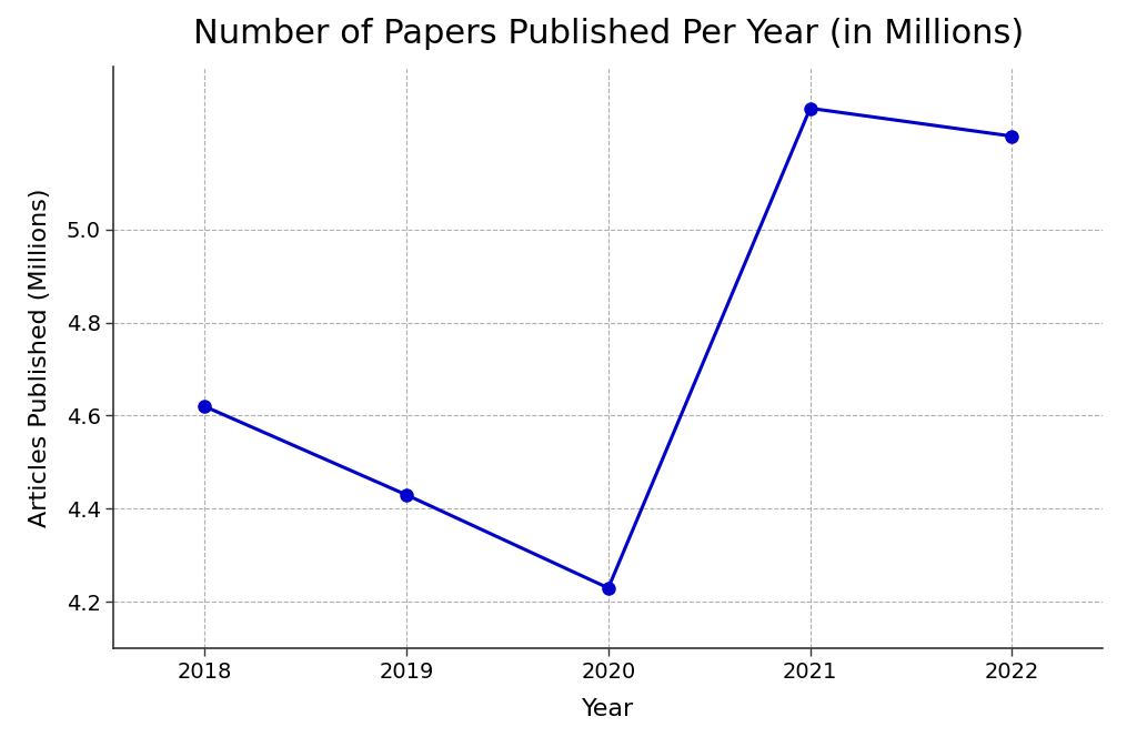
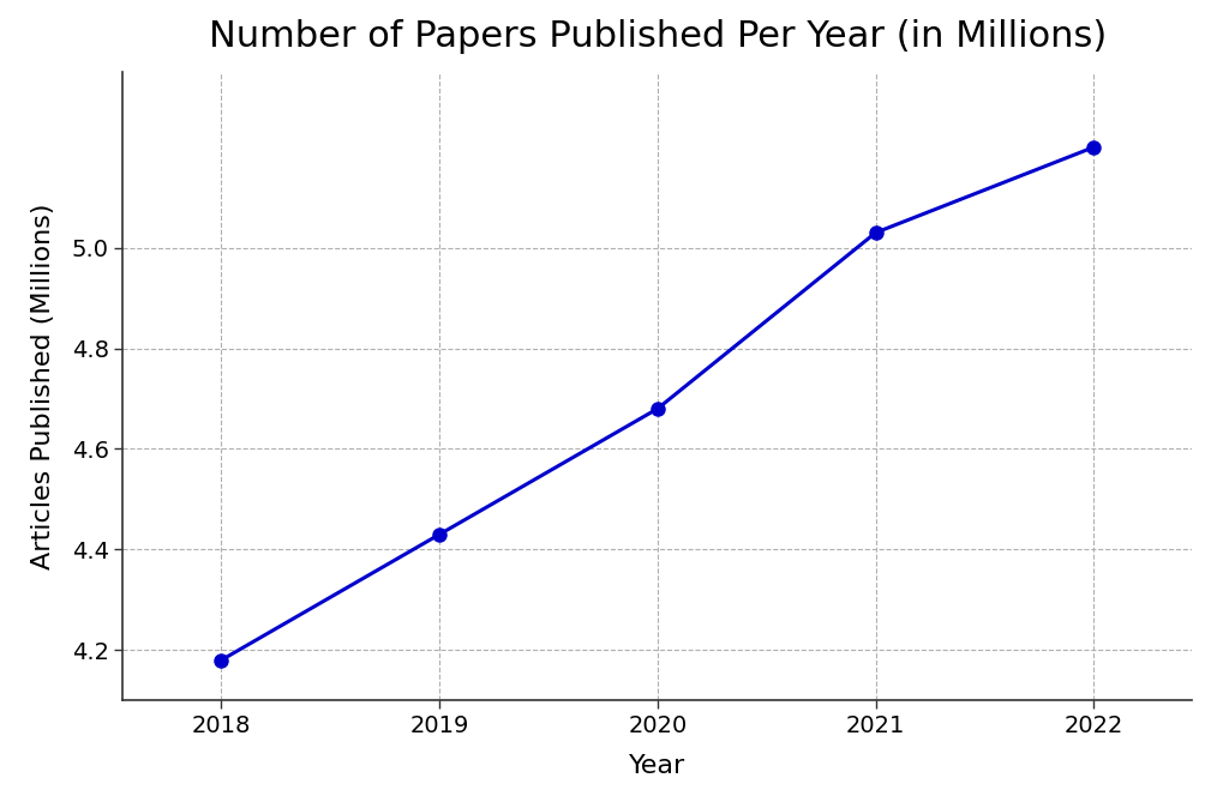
2018: 4.62 -> 4.18
2020: 4.23 -> 4.68
2021: 5.26 -> 5.03
